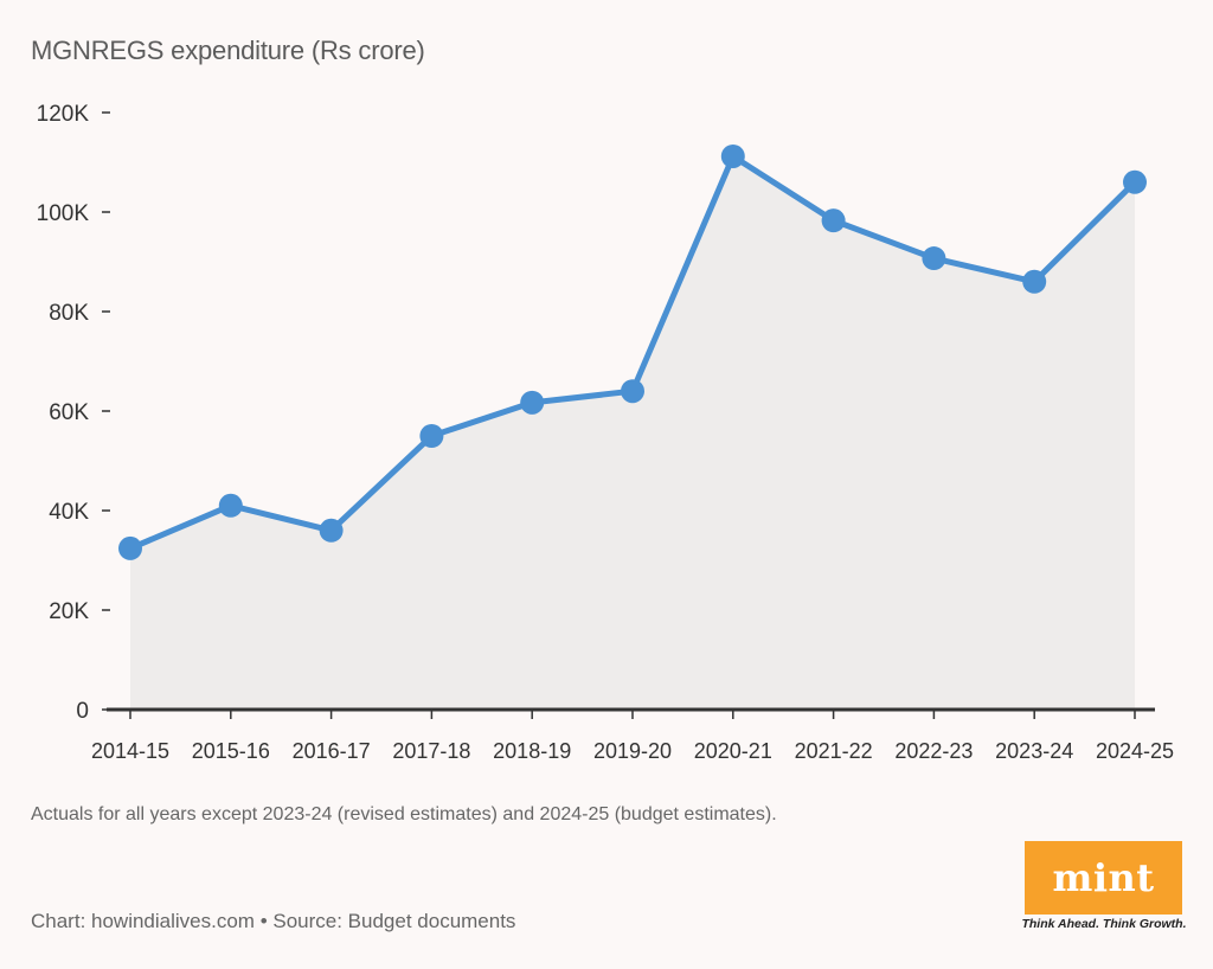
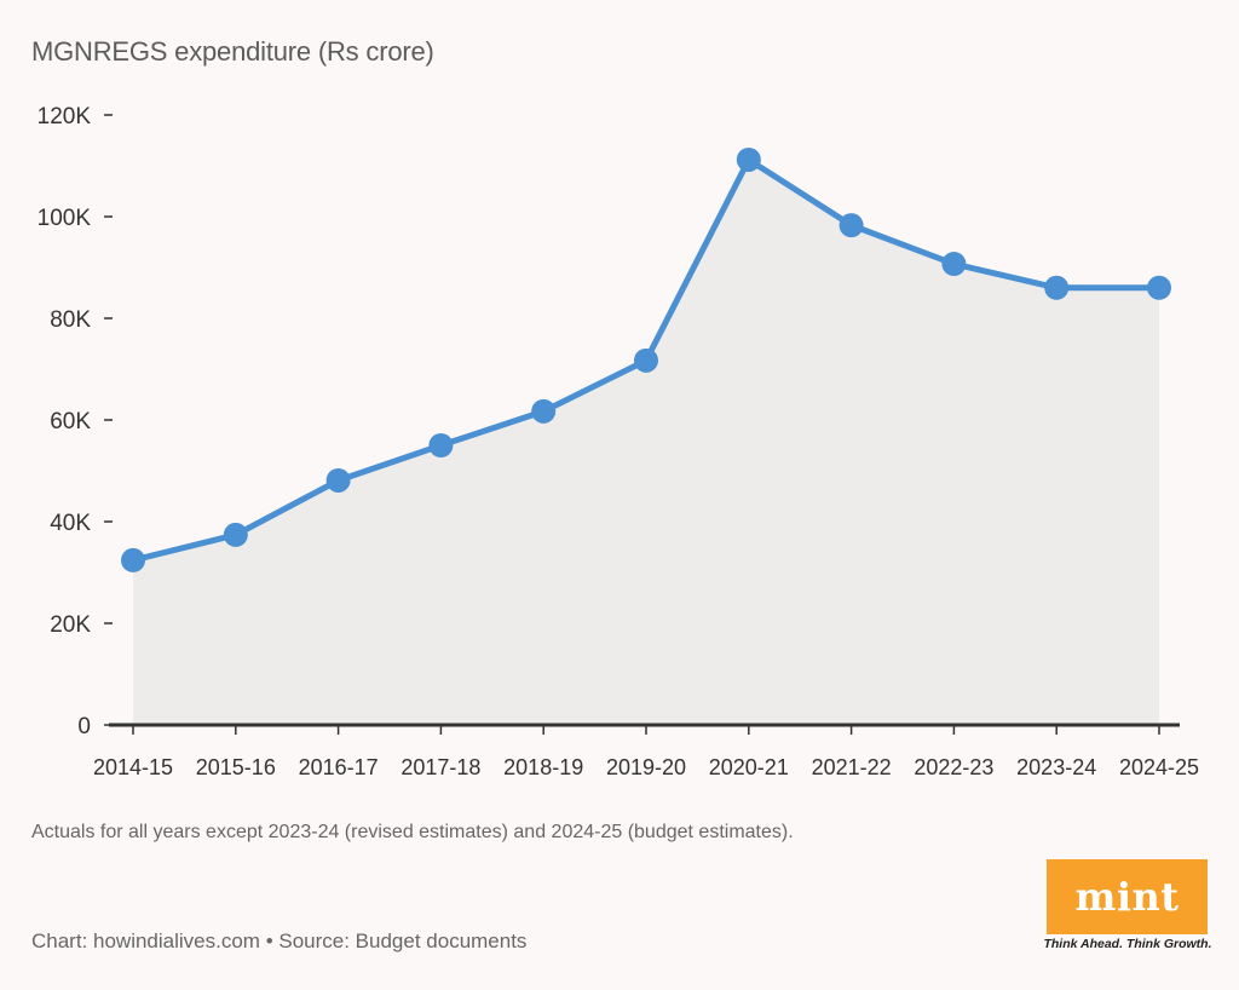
2015-16: 41K -> 37K
2016-17: 36K -> 48K
2019-20: 64K -> 72K
2024-25: 106K -> 86K
